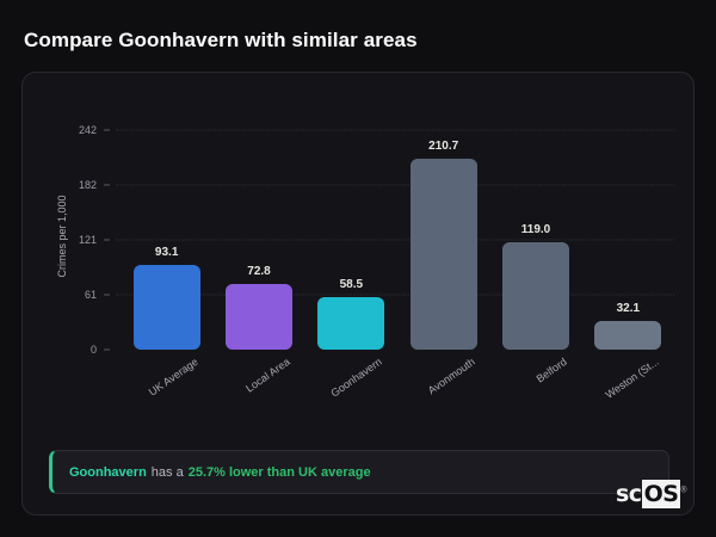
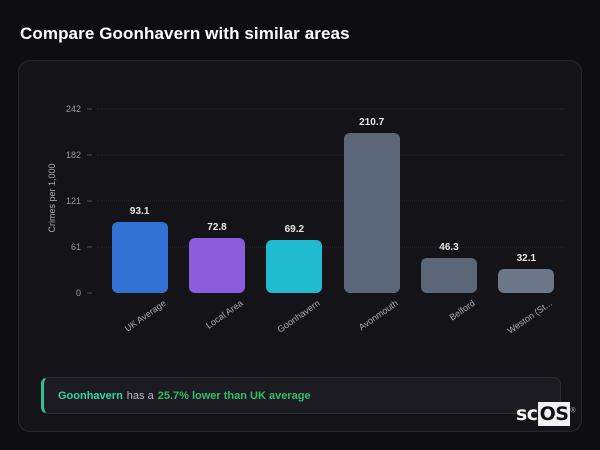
Goonhavern: 58.5 -> 69.2
Belford: 119.0 -> 46.3
